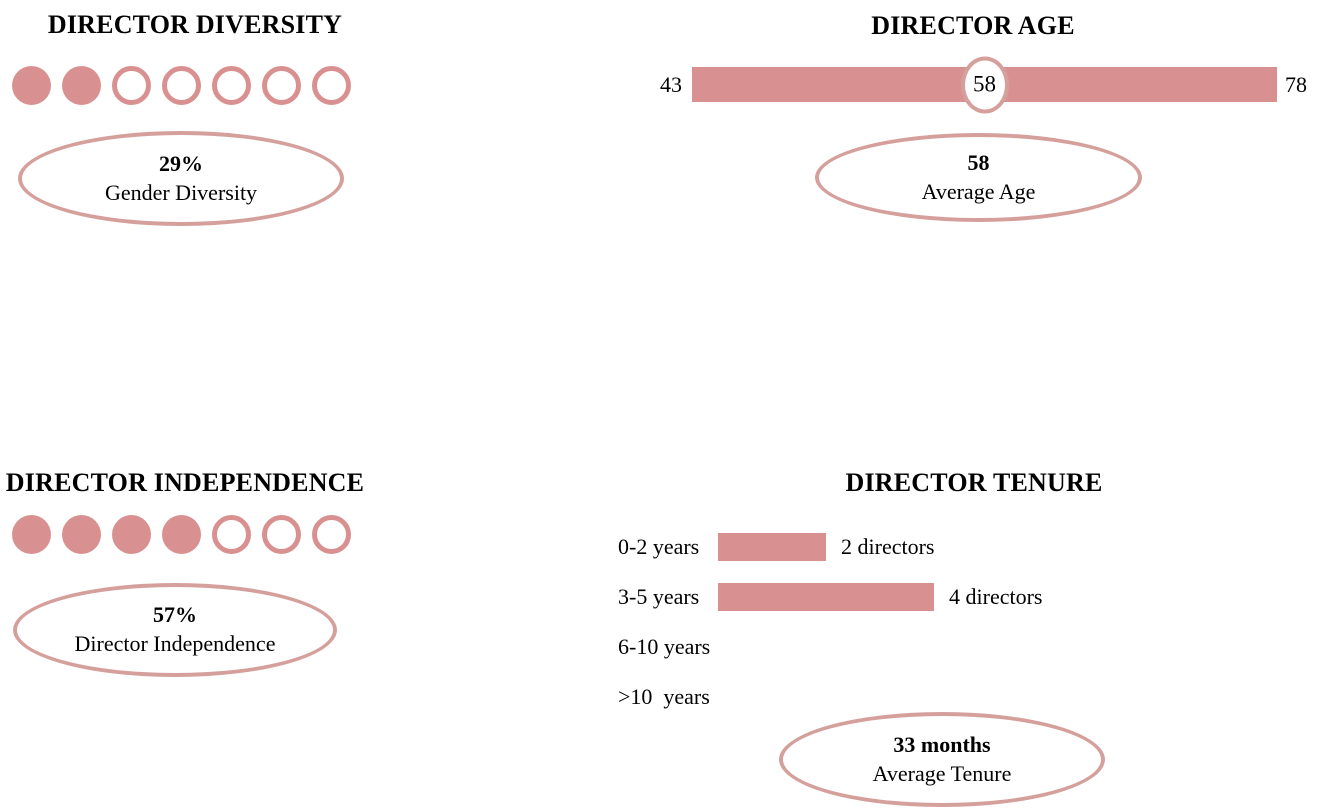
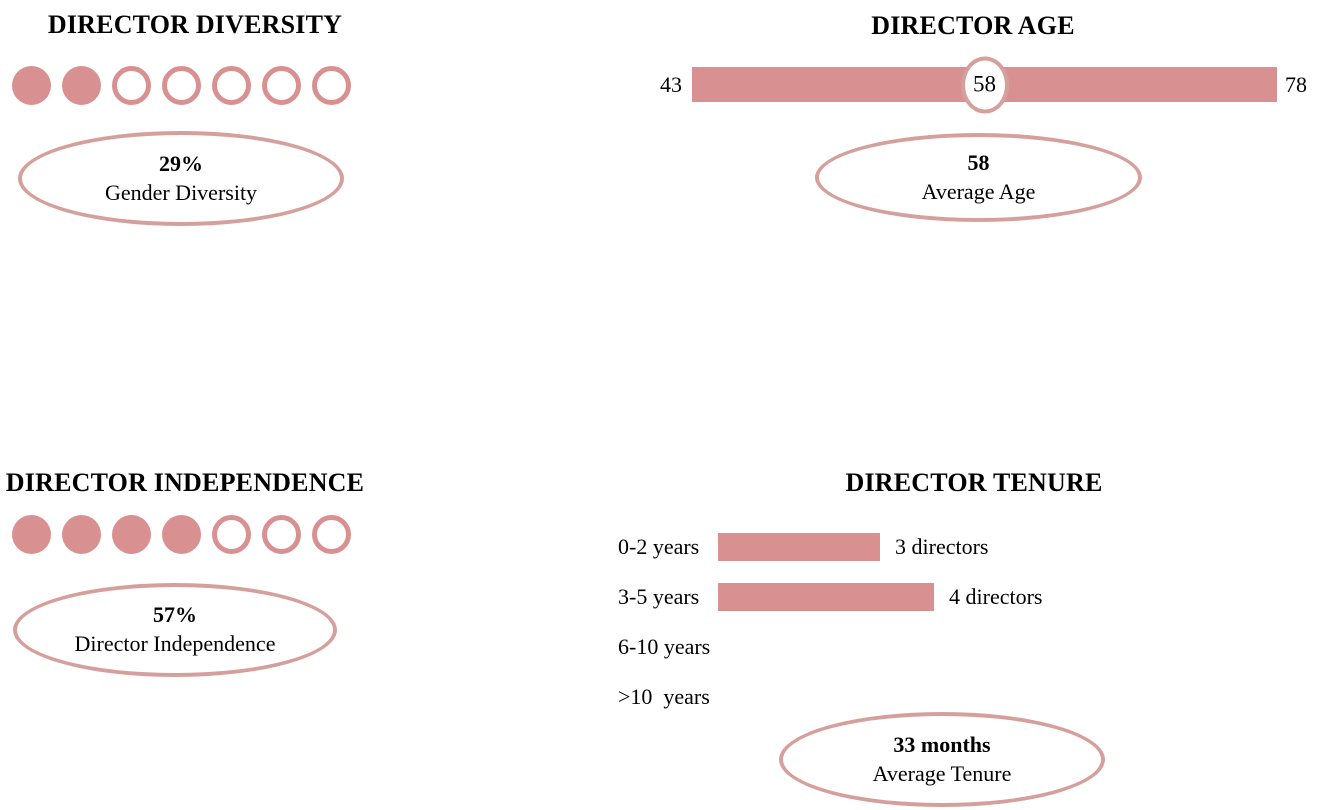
DIRECTOR TENURE/0-2 years: 2 -> 3
